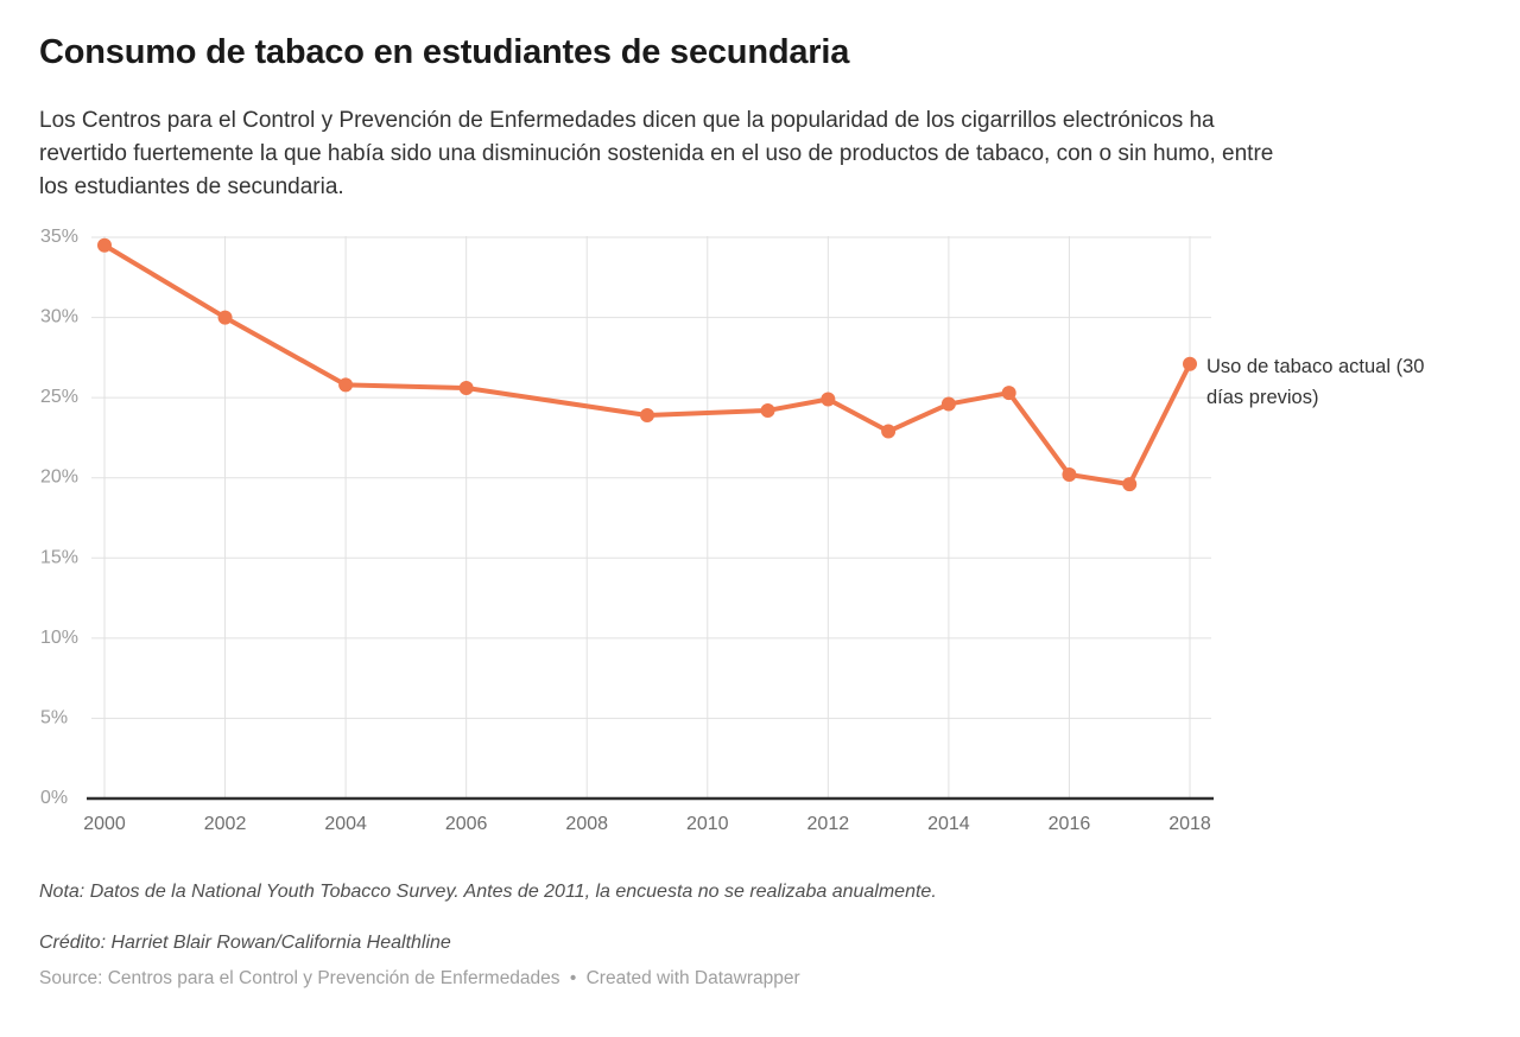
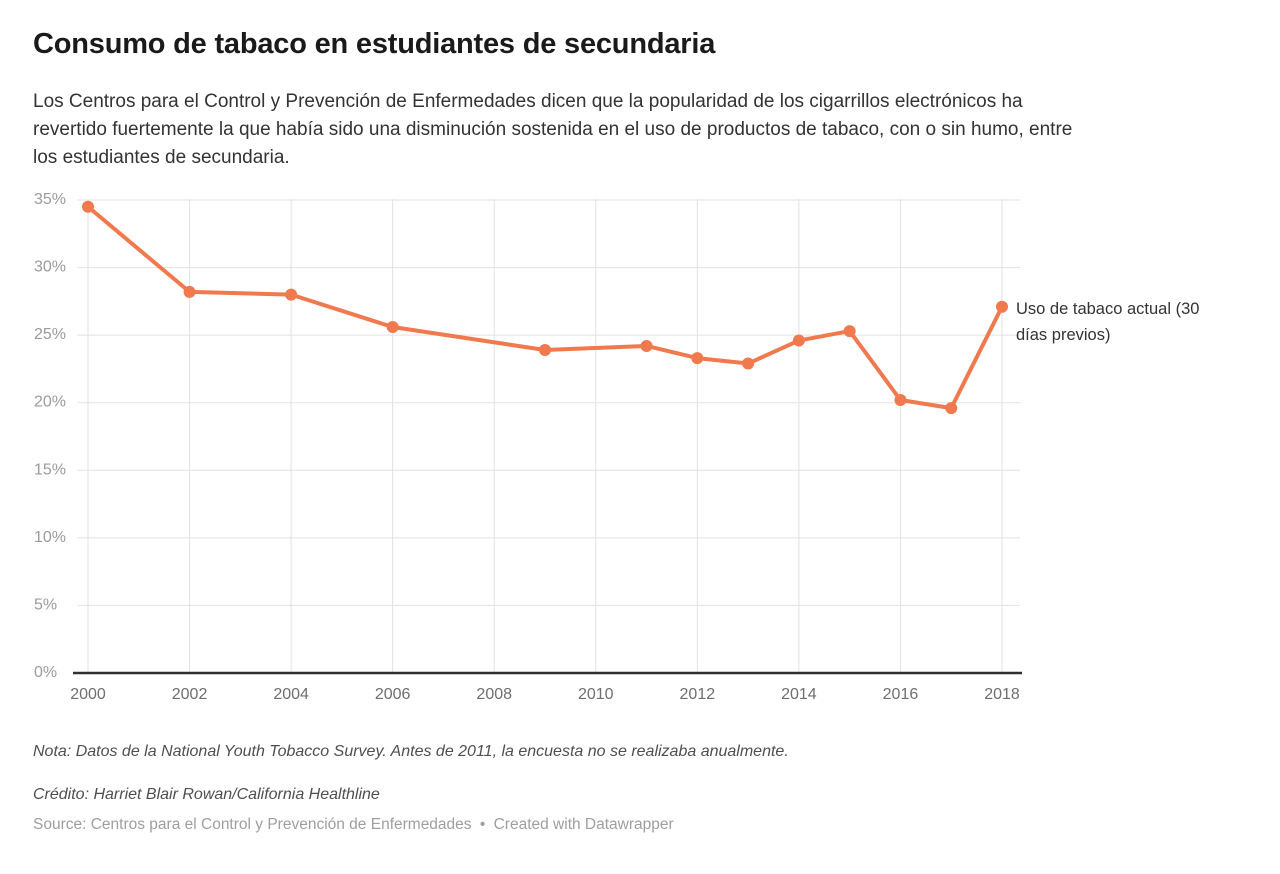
2002: 30.0% -> 28.2%
2004: 25.8% -> 28.0%
2012: 24.9% -> 23.3%
